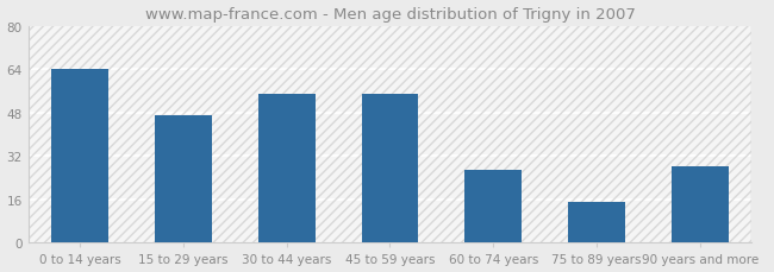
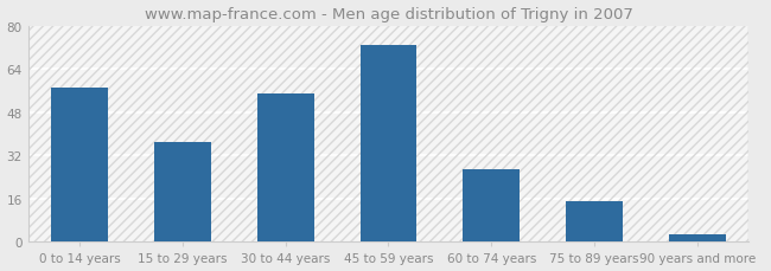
0 to 14 years: 64 -> 57
15 to 29 years: 47 -> 37
45 to 59 years: 55 -> 73
90 years and more: 28 -> 3
